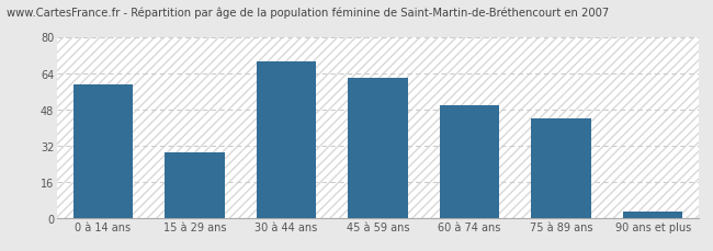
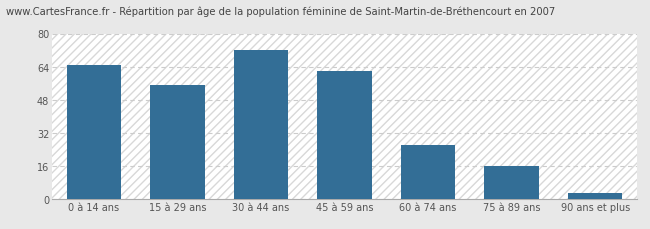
0 à 14 ans: 59 -> 65
15 à 29 ans: 29 -> 55
30 à 44 ans: 69 -> 72
60 à 74 ans: 50 -> 26
75 à 89 ans: 44 -> 16
